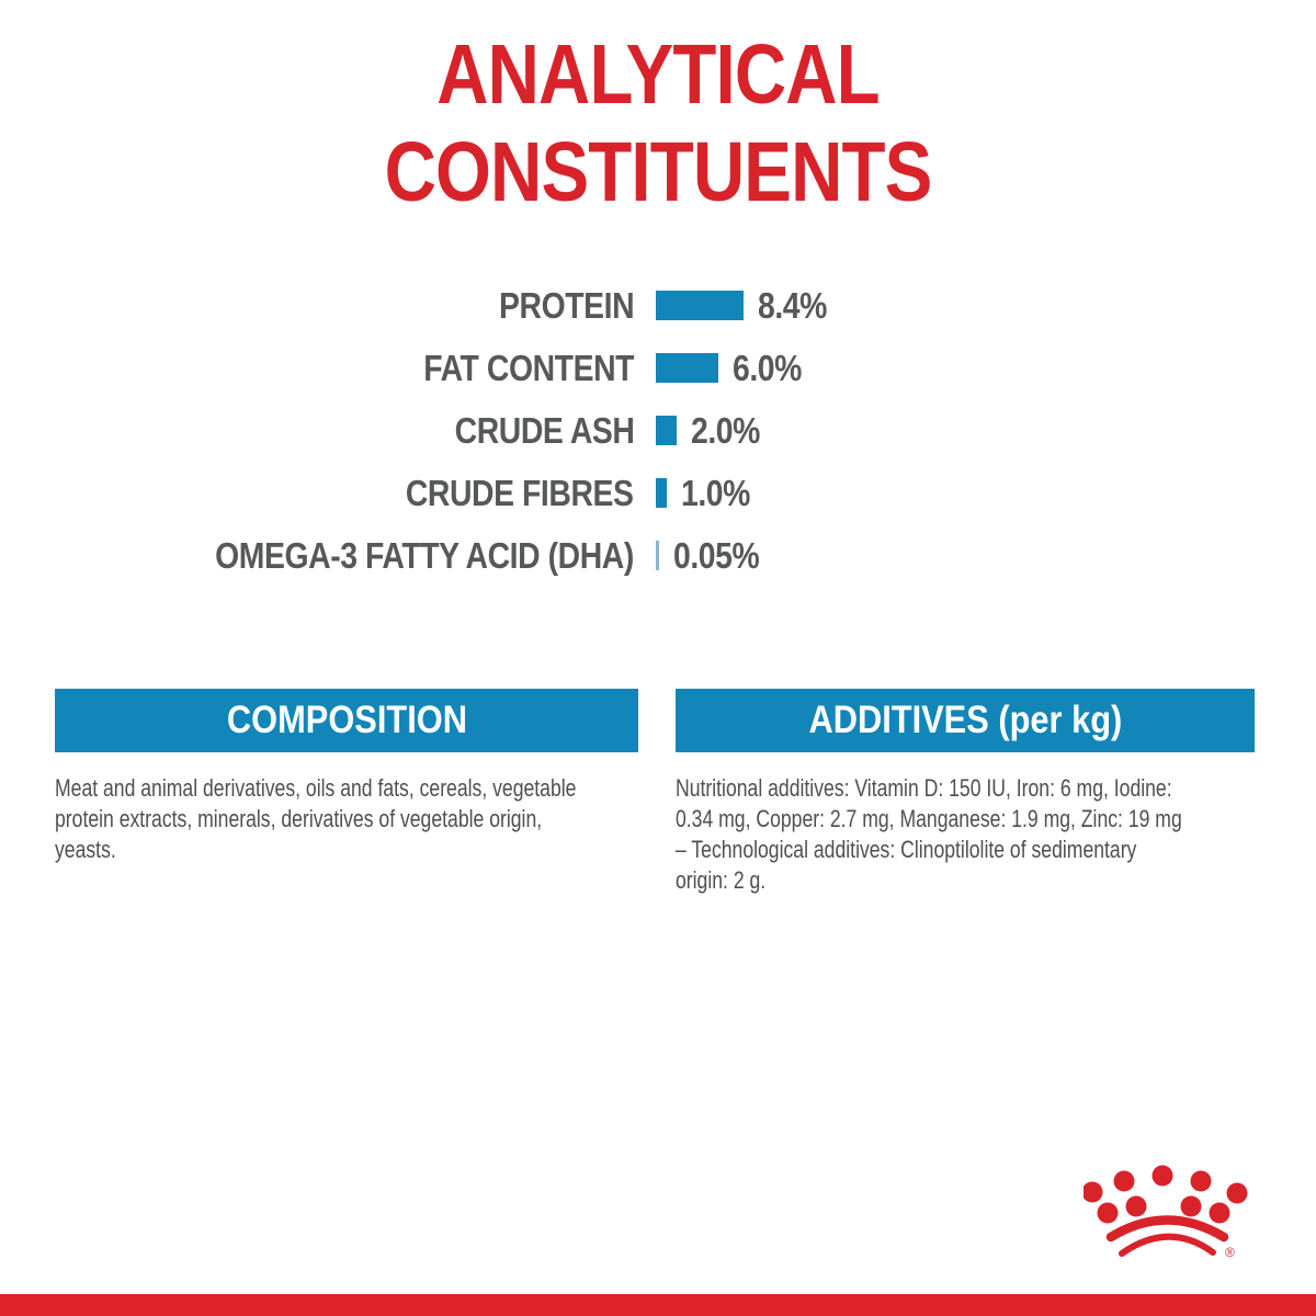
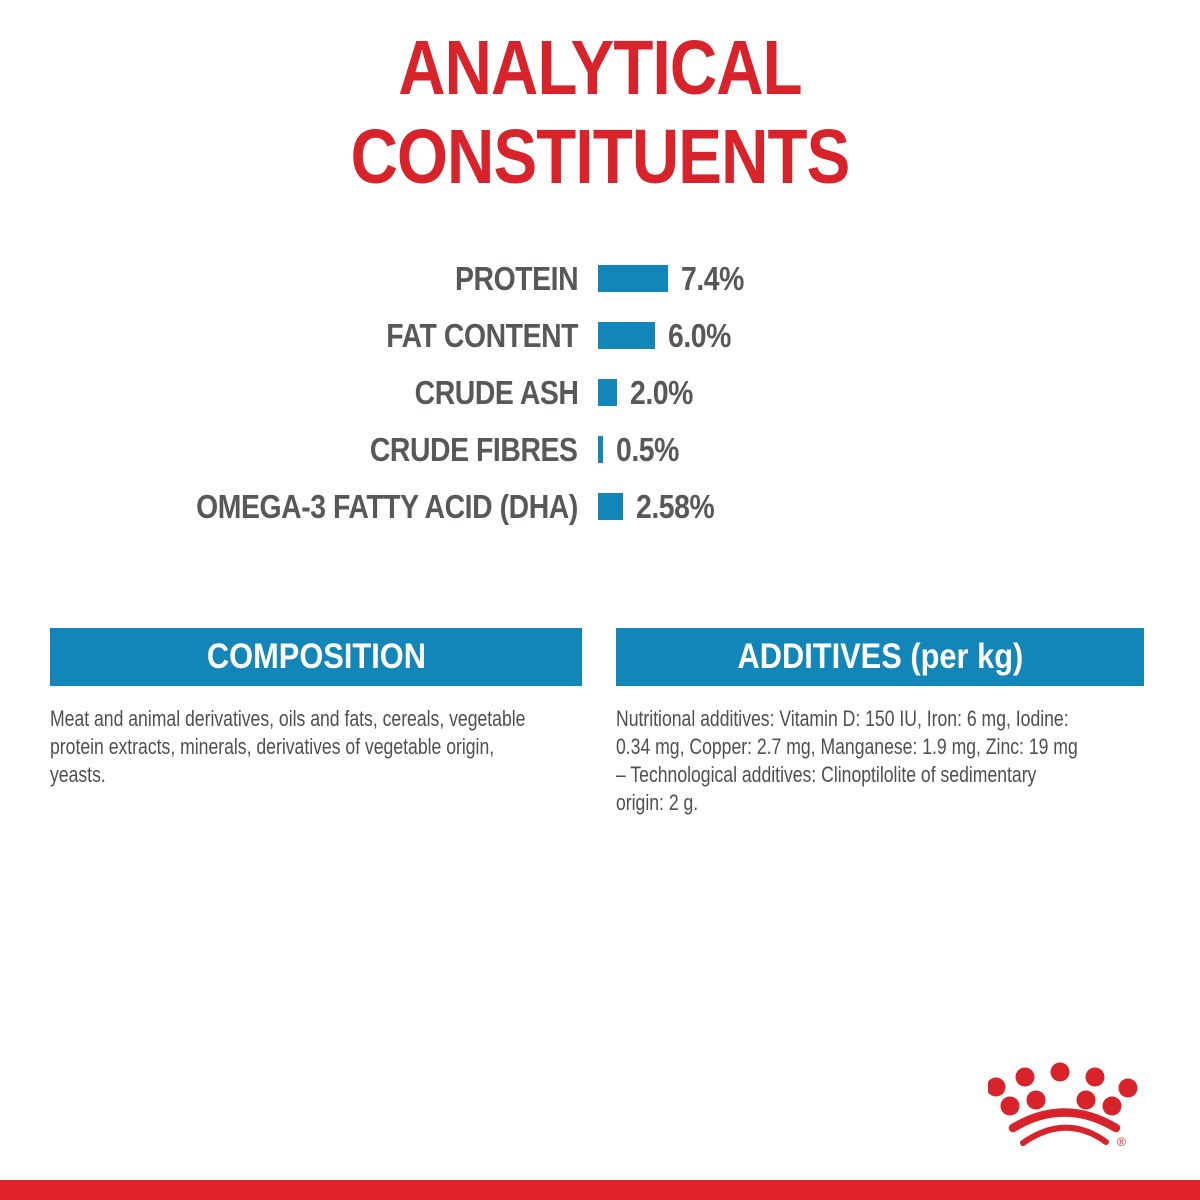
PROTEIN: 8.4% -> 7.4%
CRUDE FIBRES: 1.0% -> 0.5%
OMEGA-3 FATTY ACID (DHA): 0.05% -> 2.58%
